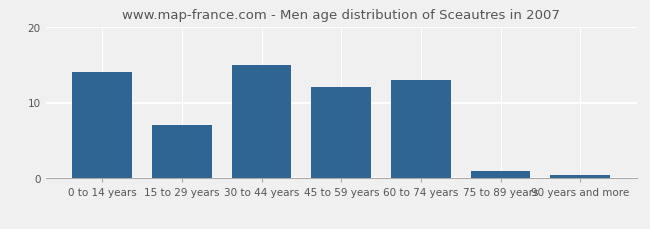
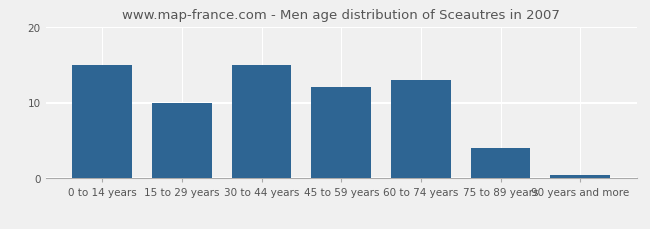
0 to 14 years: 14.0 -> 15.0
15 to 29 years: 7.0 -> 10.0
75 to 89 years: 1.0 -> 4.0
